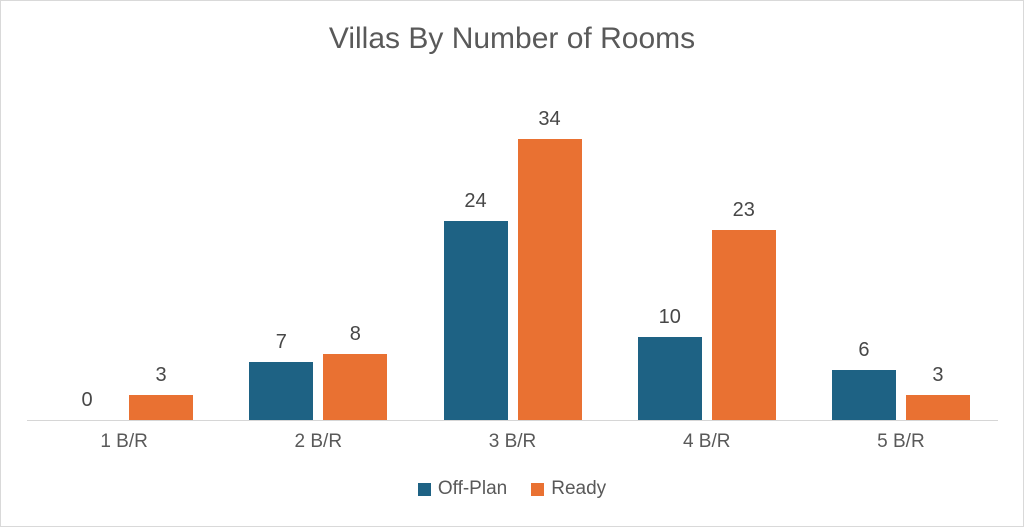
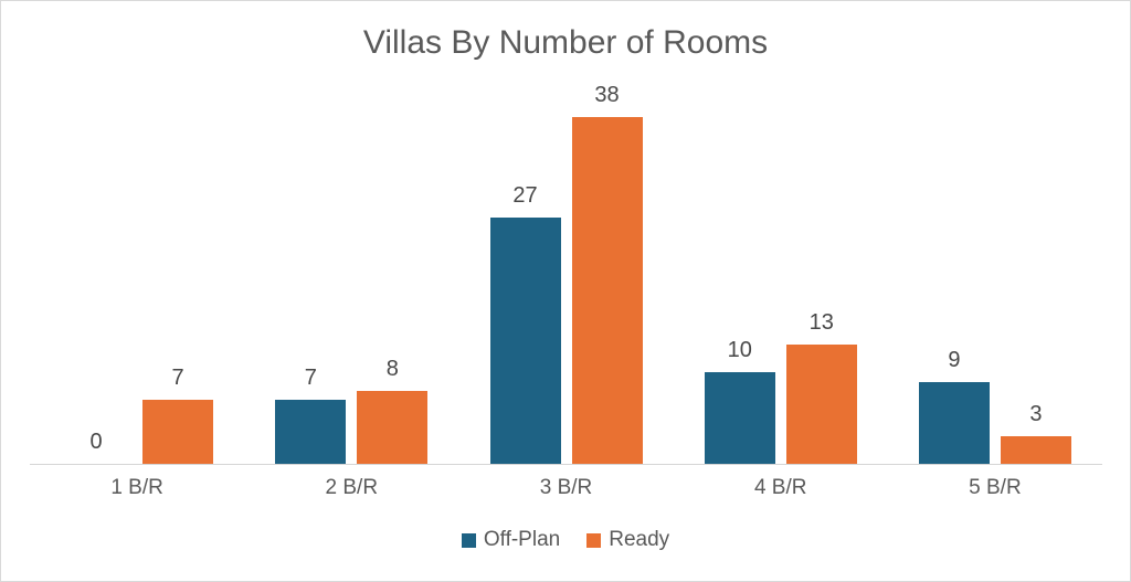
Ready/1 B/R: 3 -> 7
Off-Plan/3 B/R: 24 -> 27
Ready/3 B/R: 34 -> 38
Ready/4 B/R: 23 -> 13
Off-Plan/5 B/R: 6 -> 9
